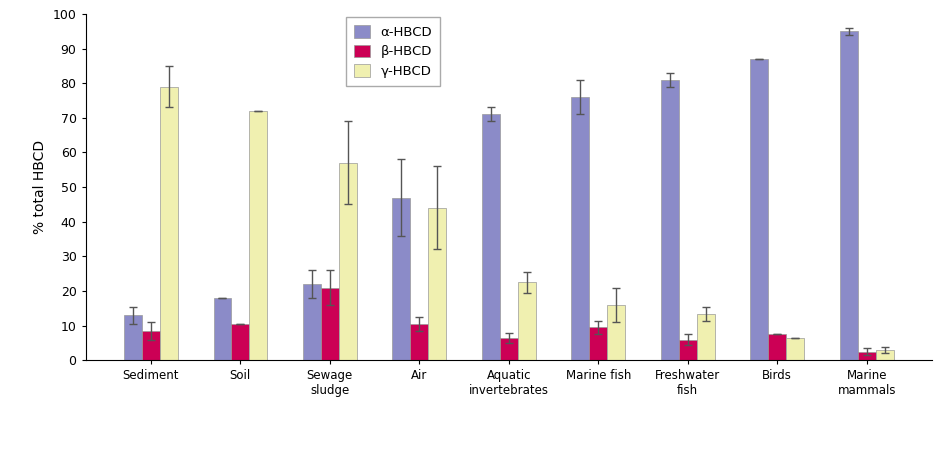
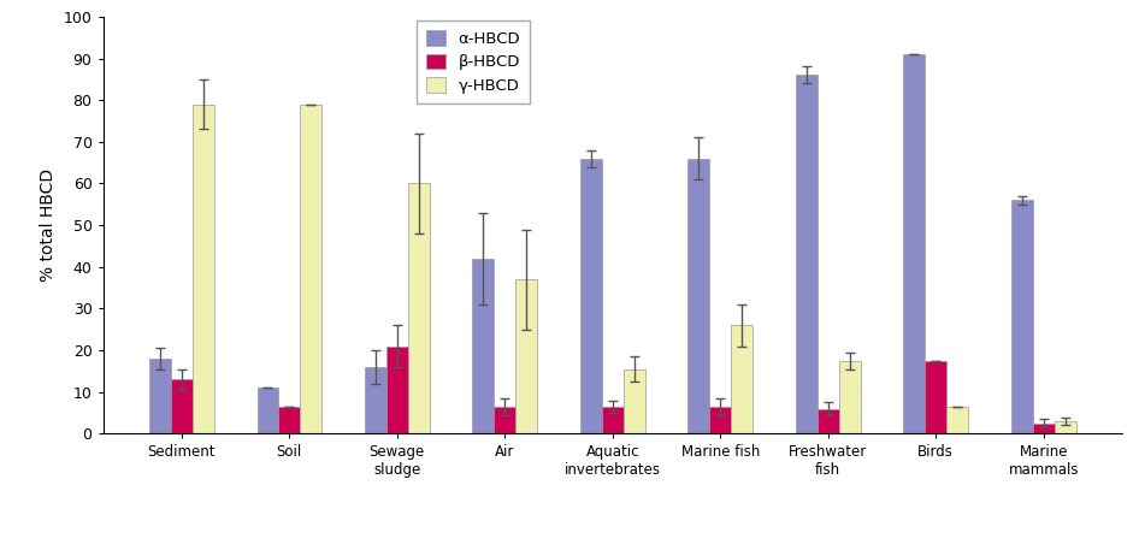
α-HBCD/Sediment: 13 -> 18
β-HBCD/Sediment: 8.5 -> 13.0
α-HBCD/Soil: 18 -> 11
β-HBCD/Soil: 10.5 -> 6.5
γ-HBCD/Soil: 72.0 -> 79.0
α-HBCD/Sewage sludge: 22 -> 16
γ-HBCD/Sewage sludge: 57.0 -> 60.0
α-HBCD/Air: 47 -> 42
β-HBCD/Air: 10.5 -> 6.5
γ-HBCD/Air: 44.0 -> 37.0
α-HBCD/Aquatic invertebrates: 71 -> 66
γ-HBCD/Aquatic invertebrates: 22.5 -> 15.5
α-HBCD/Marine fish: 76 -> 66
β-HBCD/Marine fish: 9.5 -> 6.5
γ-HBCD/Marine fish: 16.0 -> 26.0
α-HBCD/Freshwater fish: 81 -> 86
γ-HBCD/Freshwater fish: 13.5 -> 17.5
α-HBCD/Birds: 87 -> 91
β-HBCD/Birds: 7.5 -> 17.5
α-HBCD/Marine mammals: 95 -> 56
